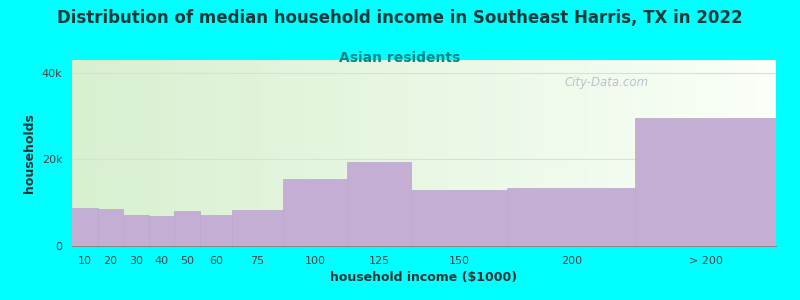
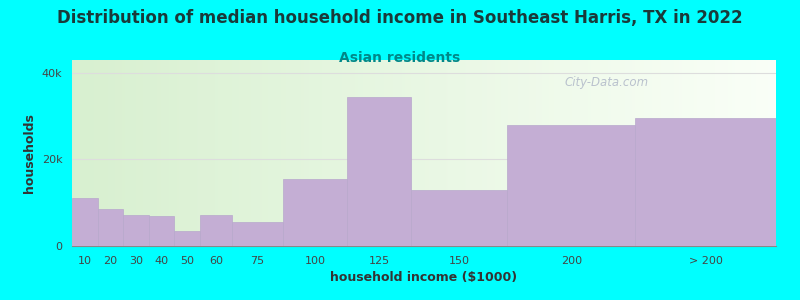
10: 8.8k -> 11.0k
50: 8.0k -> 3.5k
75: 8.4k -> 5.5k
125: 19.5k -> 34.5k
200: 13.5k -> 28.0k
